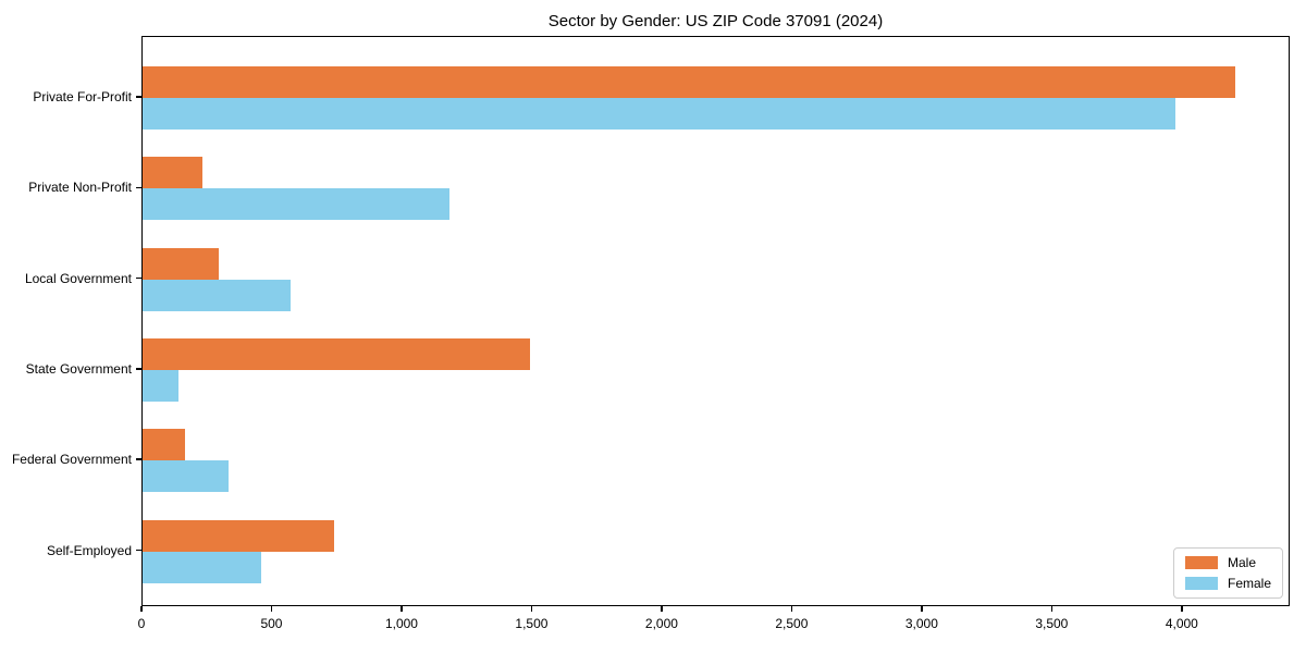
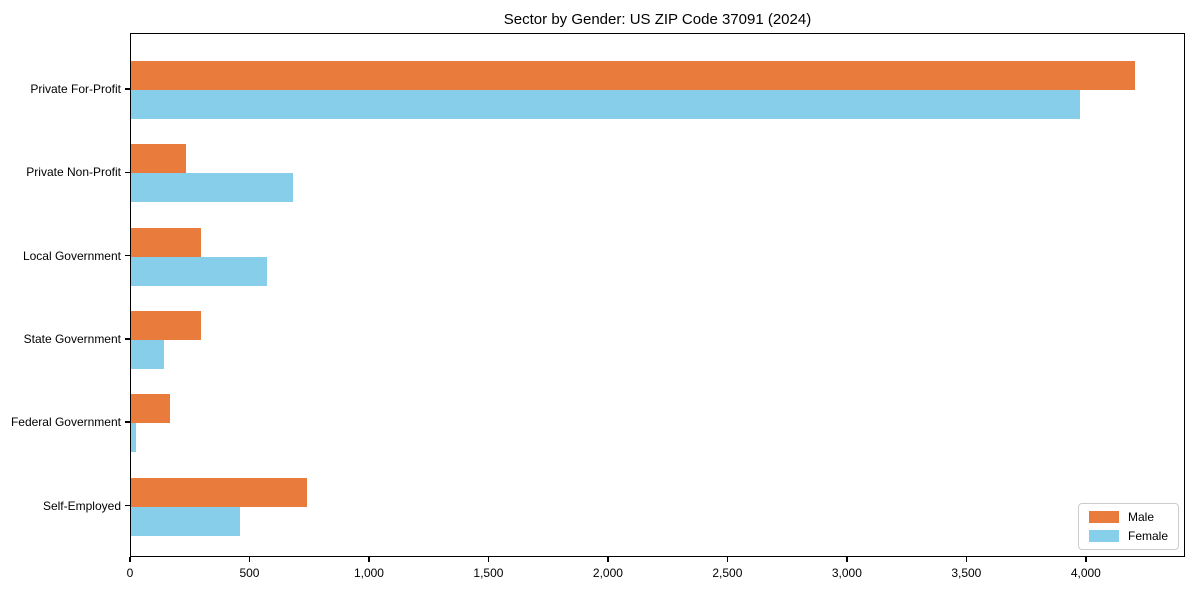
Female/Private Non-Profit: 1180 -> 680
Male/State Government: 1490 -> 300
Female/Federal Government: 330 -> 20
